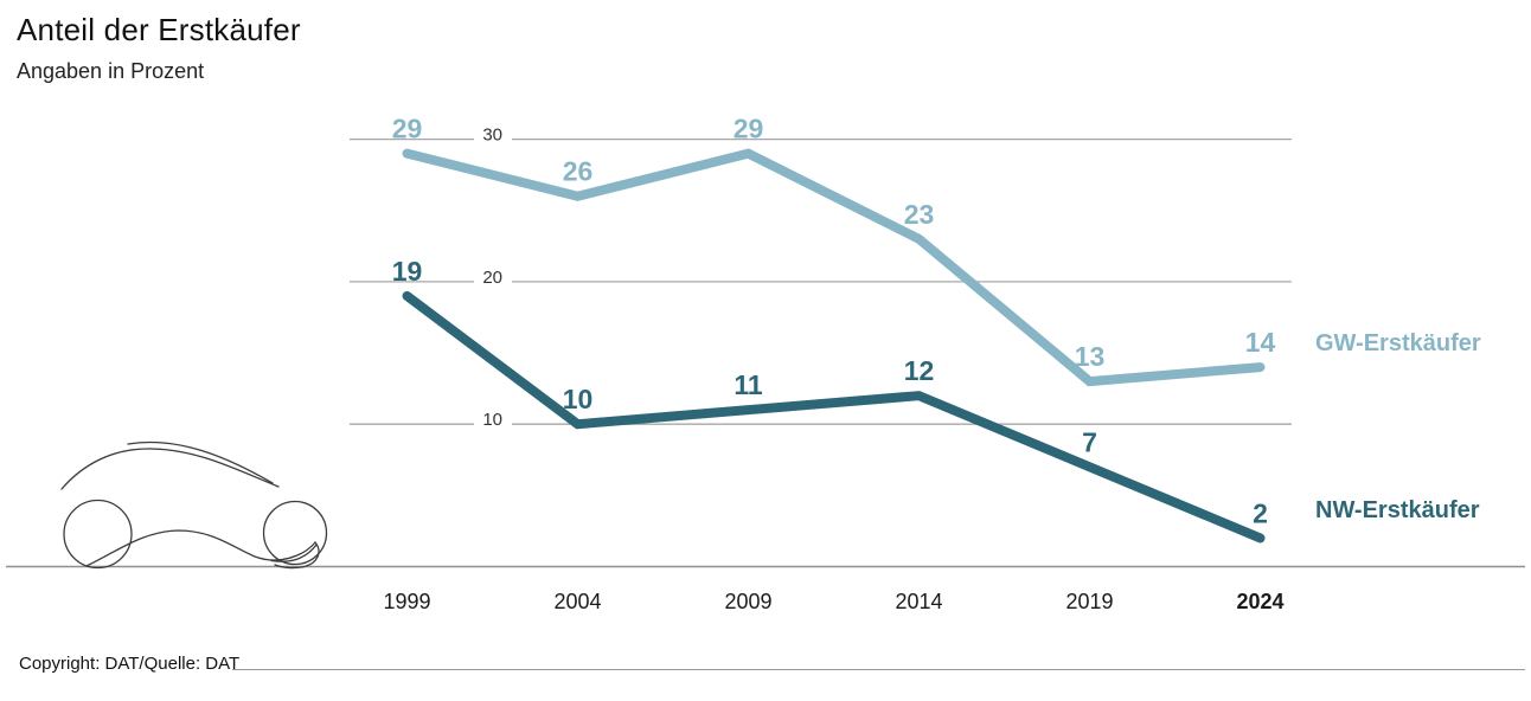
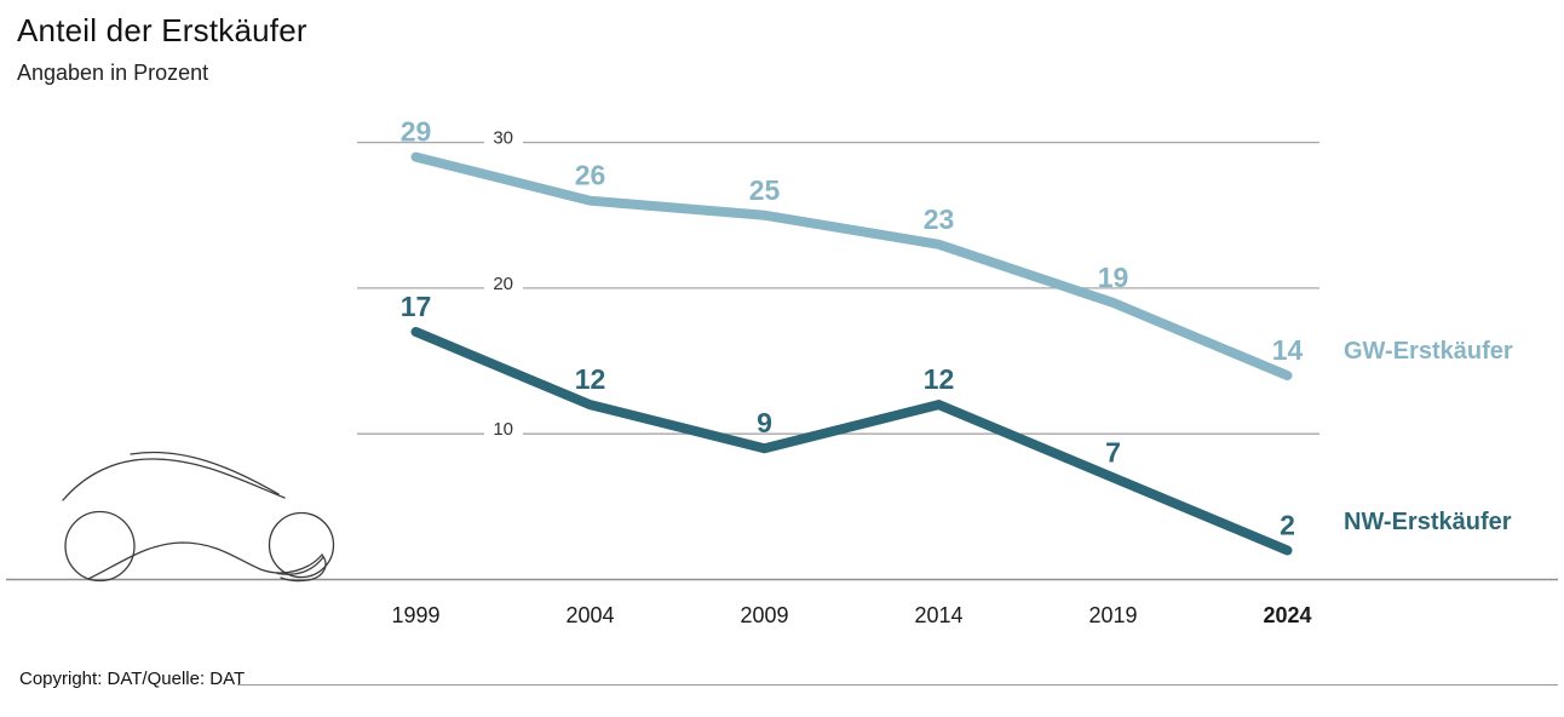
NW-Erstkäufer/1999: 19 -> 17
NW-Erstkäufer/2004: 10 -> 12
GW-Erstkäufer/2009: 29 -> 25
NW-Erstkäufer/2009: 11 -> 9
GW-Erstkäufer/2019: 13 -> 19
